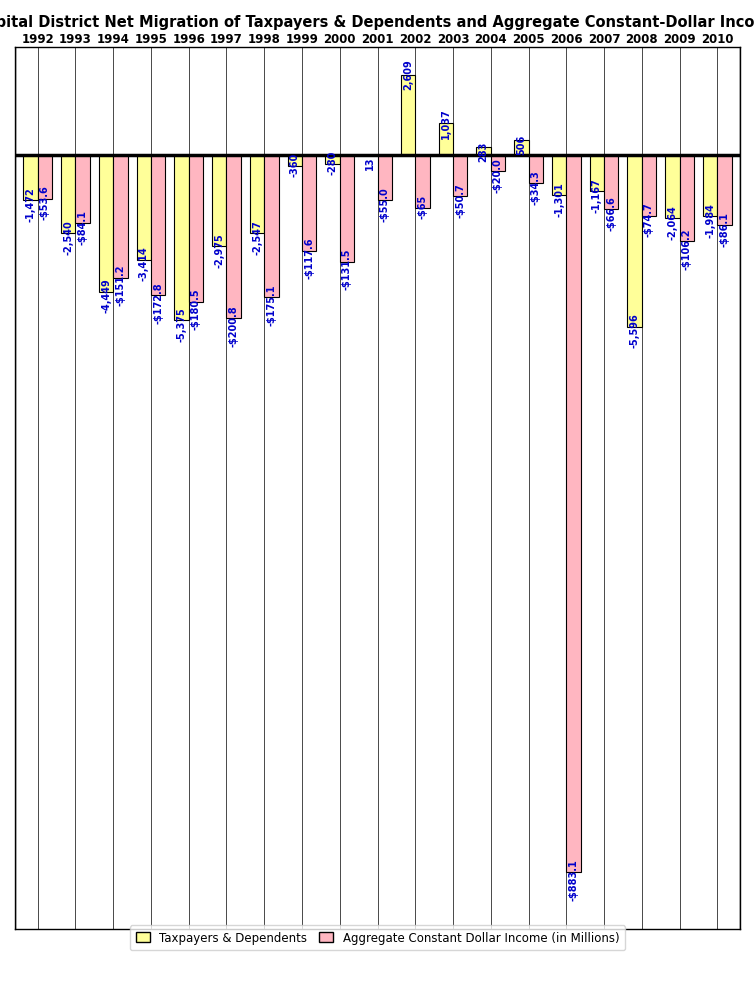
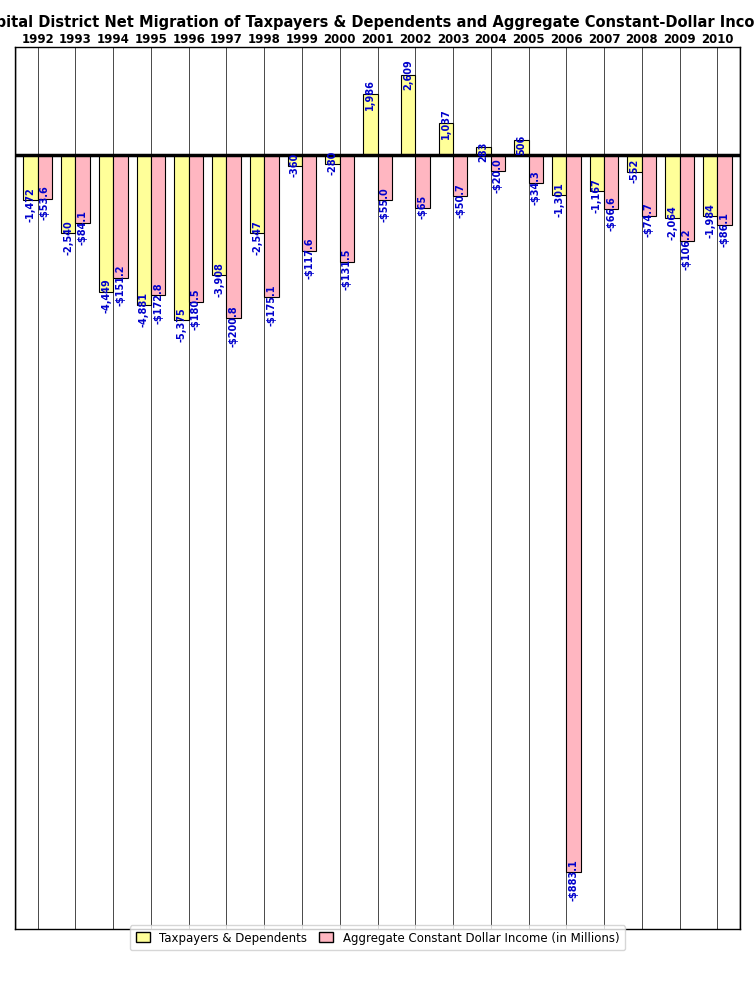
Taxpayers & Dependents/1995: -3,414 -> -4,881
Taxpayers & Dependents/1997: -2,975 -> -3,908
Taxpayers & Dependents/2001: 13 -> 1,986
Taxpayers & Dependents/2008: -5,596 -> -552
